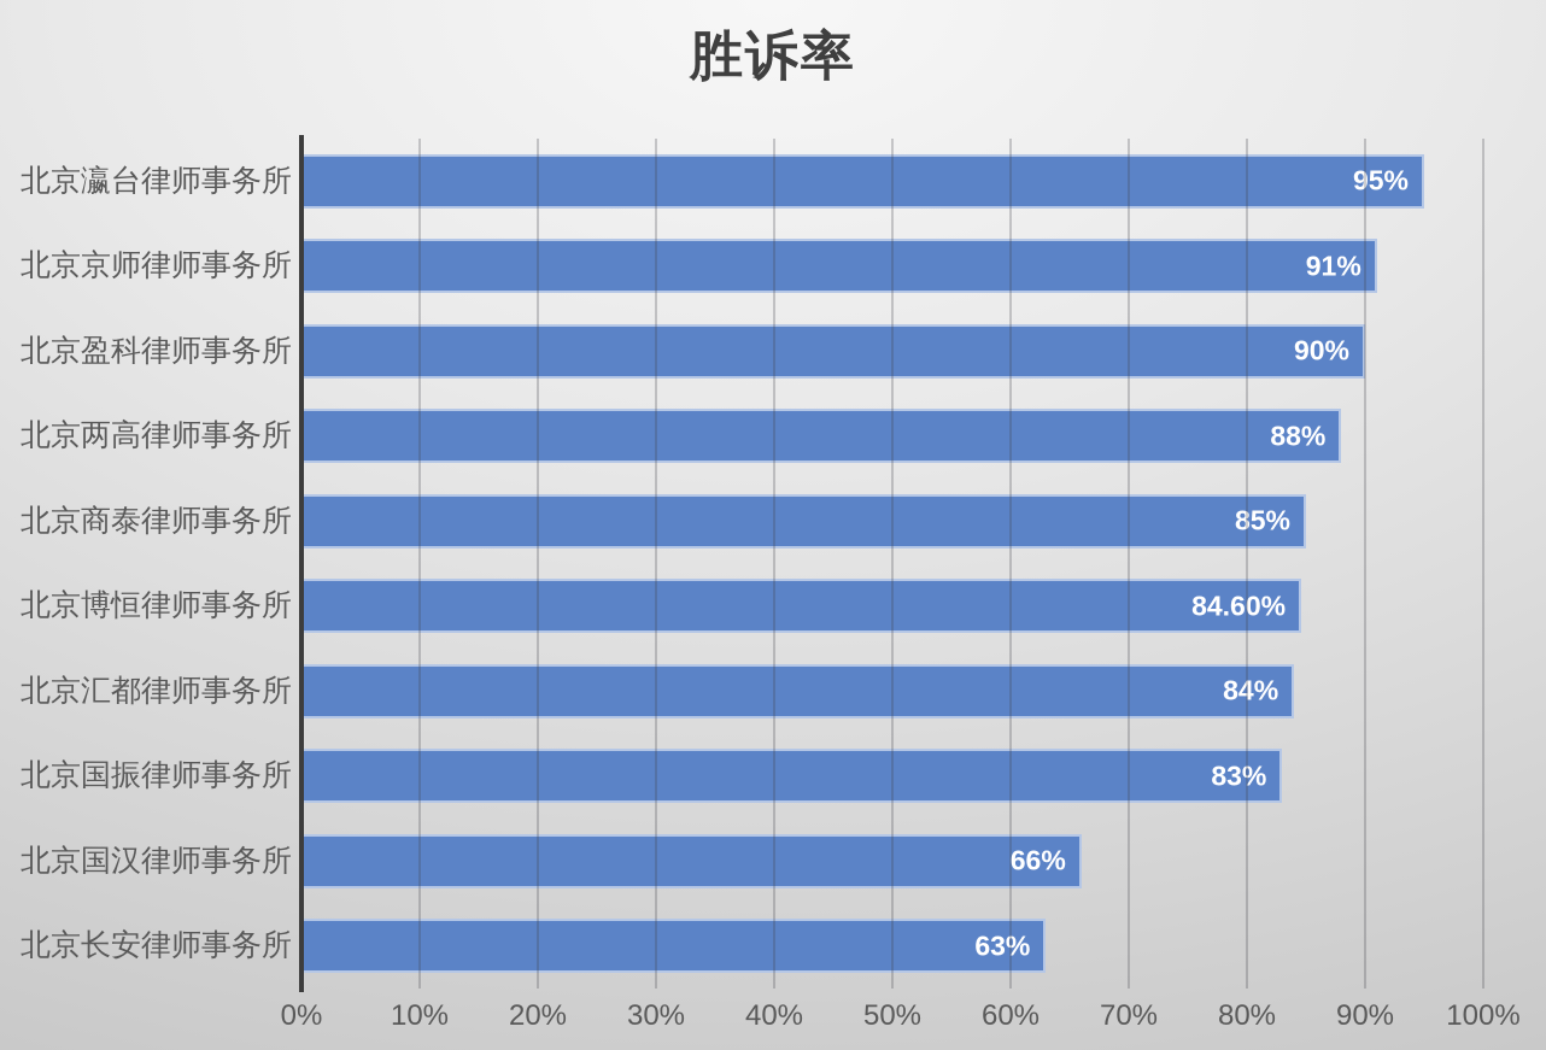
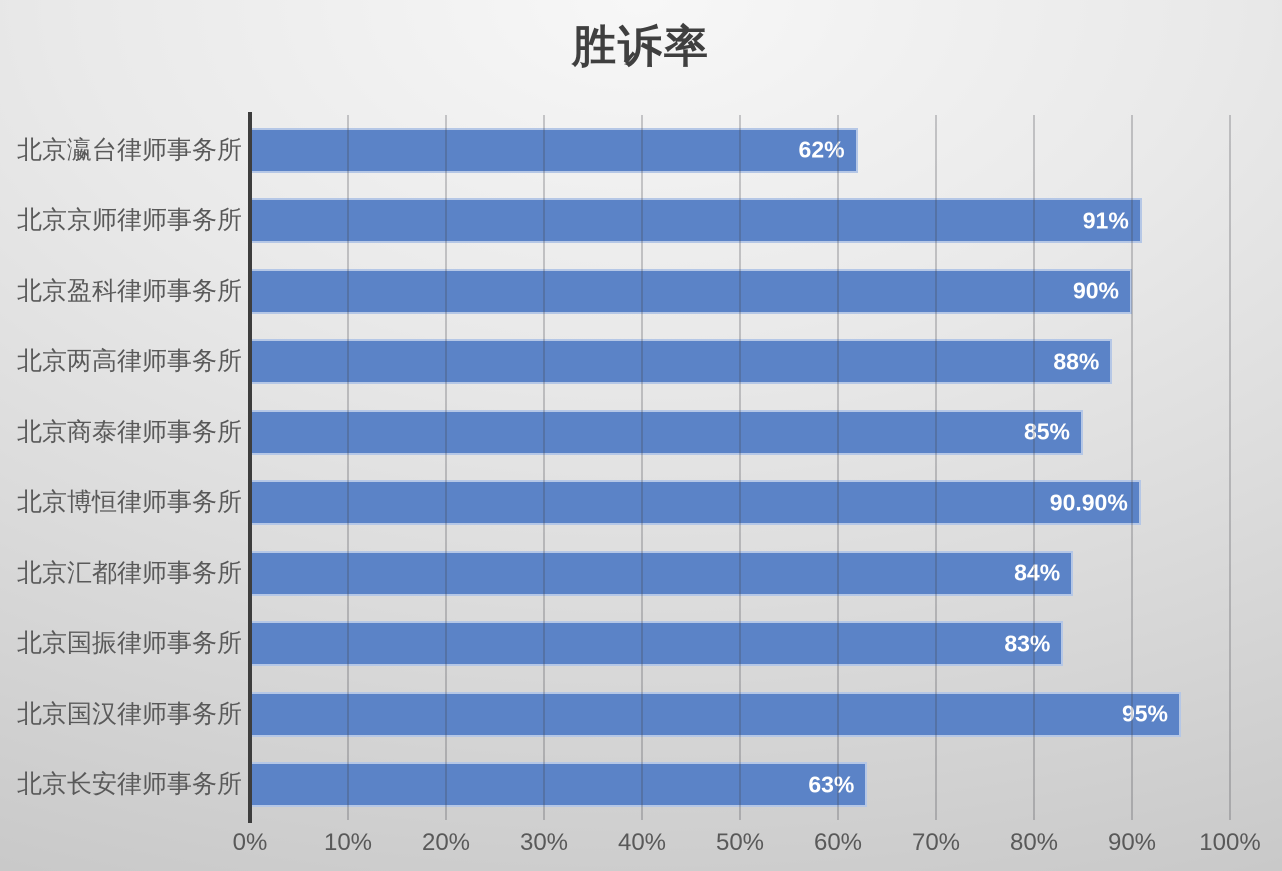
北京瀛台律师事务所: 95% -> 62%
北京博恒律师事务所: 84.60% -> 90.90%
北京国汉律师事务所: 66% -> 95%
